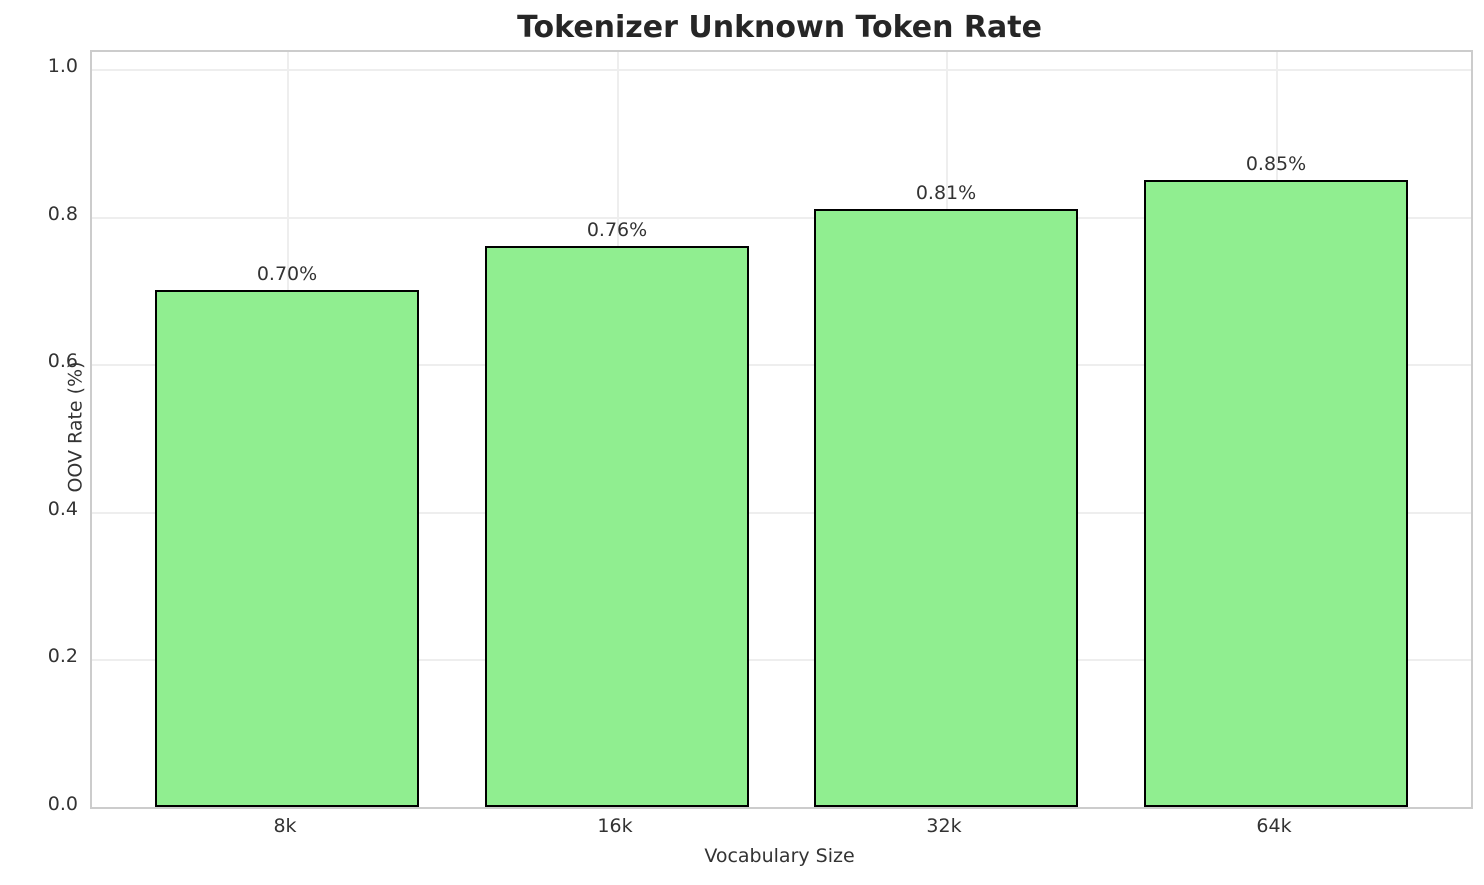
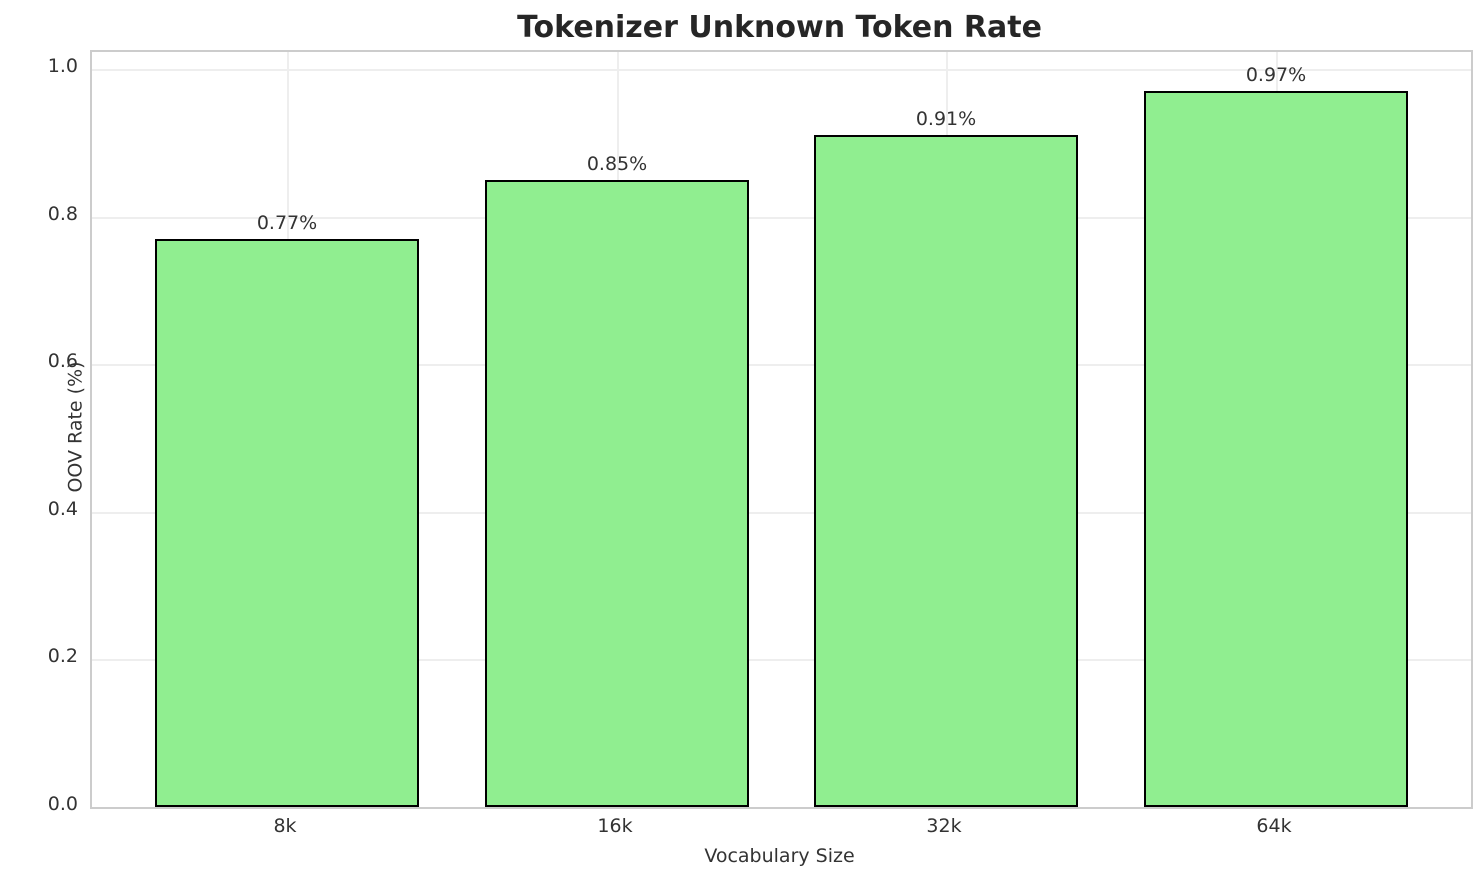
8k: 0.70% -> 0.77%
16k: 0.76% -> 0.85%
32k: 0.81% -> 0.91%
64k: 0.85% -> 0.97%
